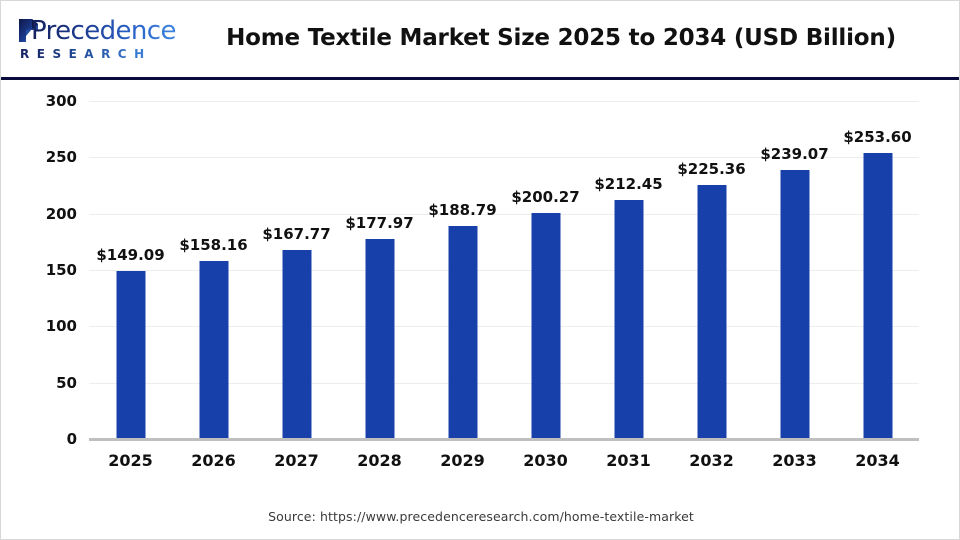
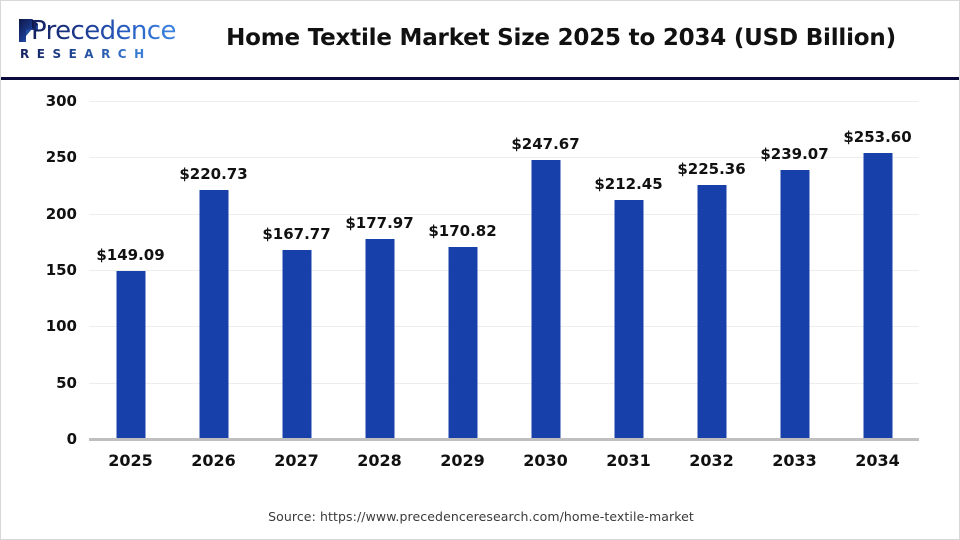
2026: $158.16 -> $220.73
2029: $188.79 -> $170.82
2030: $200.27 -> $247.67
